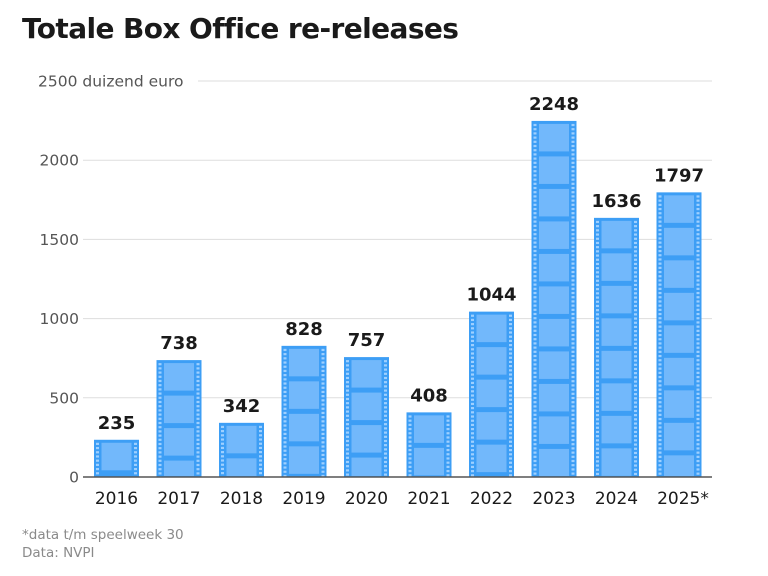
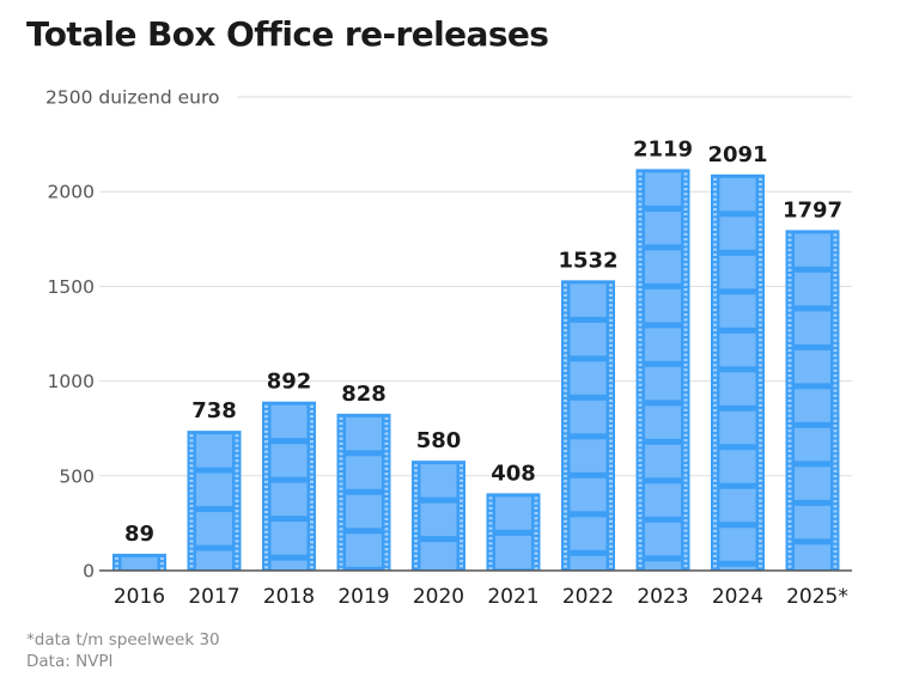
2016: 235 -> 89
2018: 342 -> 892
2020: 757 -> 580
2022: 1044 -> 1532
2023: 2248 -> 2119
2024: 1636 -> 2091
